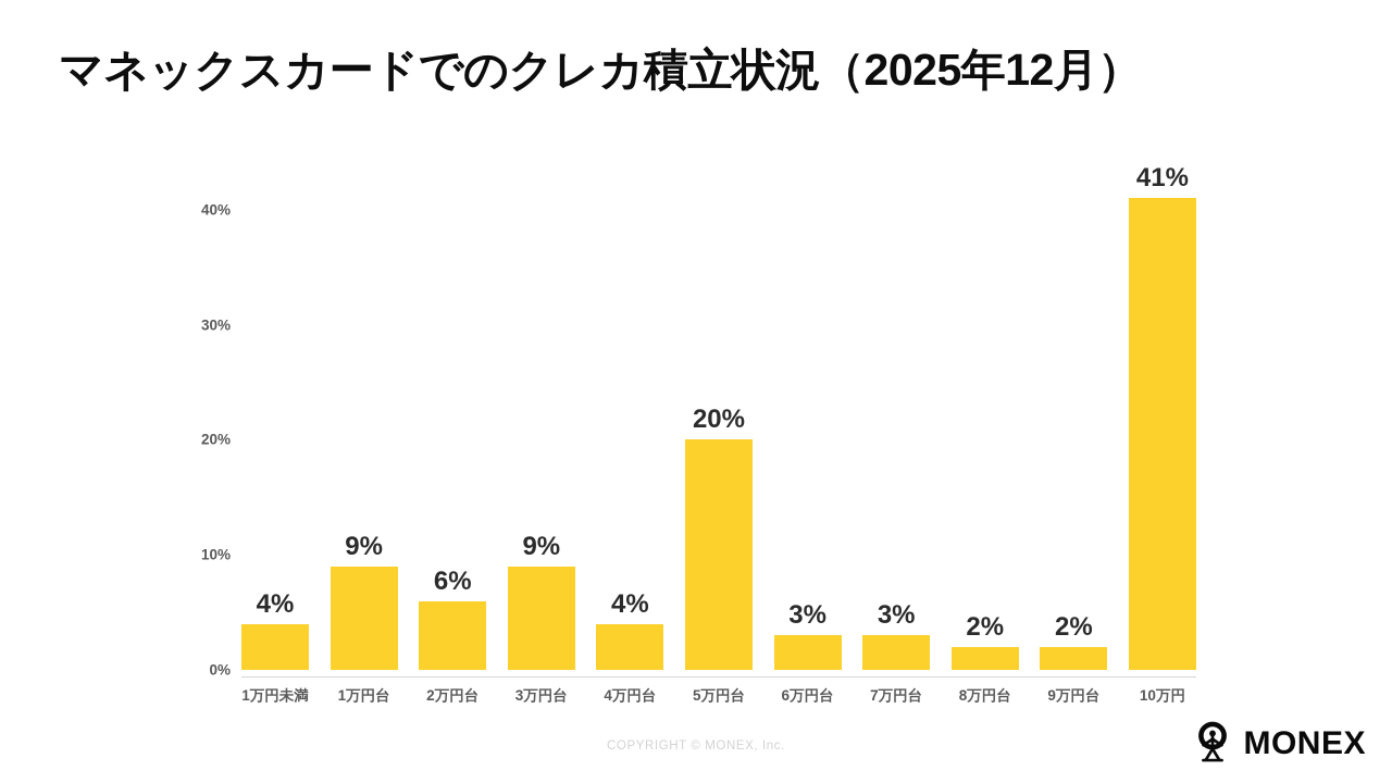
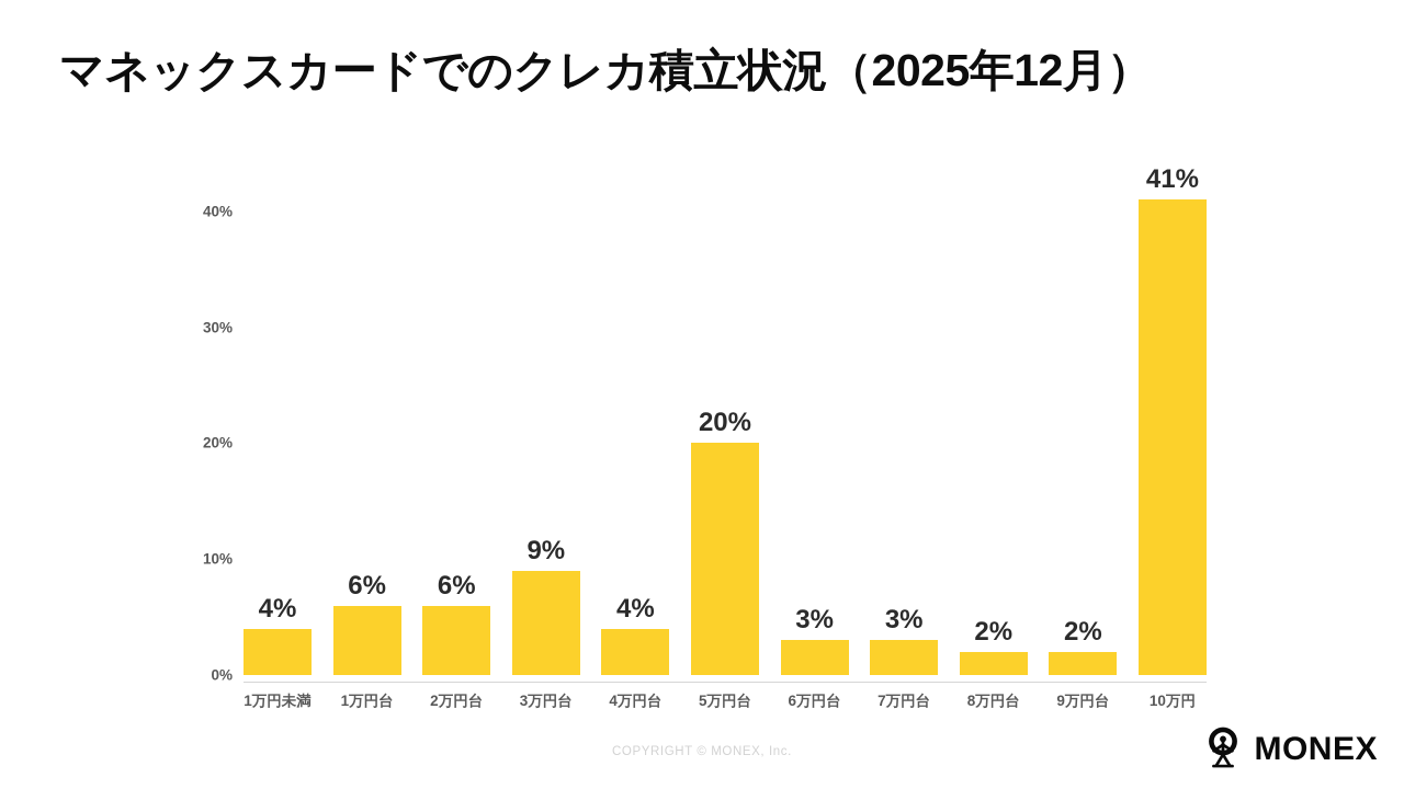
1万円台: 9% -> 6%
